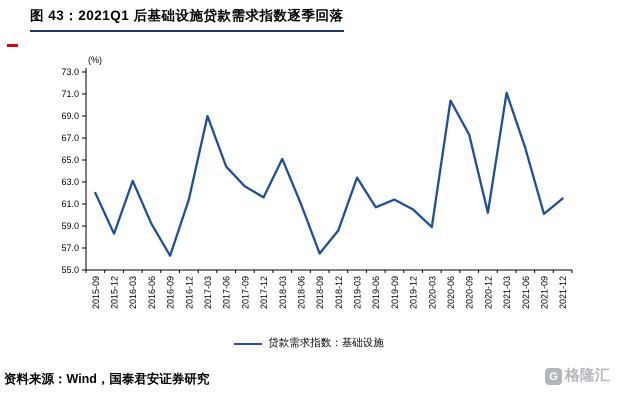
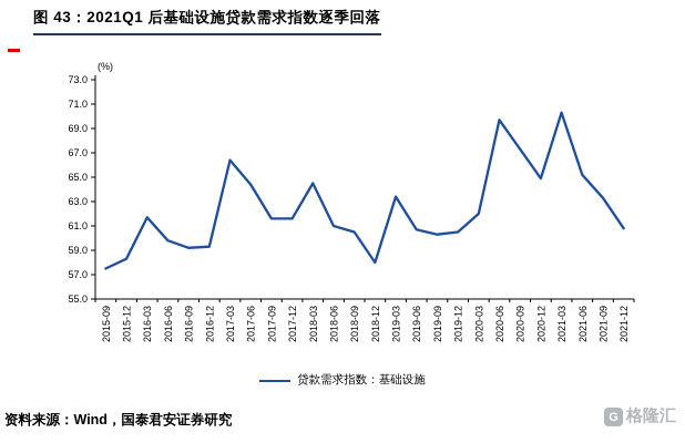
2015-09: 62.0 -> 57.5
2016-03: 63.1 -> 61.7
2016-06: 59.2 -> 59.8
2016-09: 56.3 -> 59.2
2016-12: 61.4 -> 59.3
2017-03: 69.0 -> 66.4
2017-09: 62.6 -> 61.6
2018-03: 65.1 -> 64.5
2018-09: 56.5 -> 60.5
2018-12: 58.6 -> 58.0
2019-09: 61.4 -> 60.3
2020-03: 58.9 -> 62.0
2020-06: 70.4 -> 69.7
2020-12: 60.2 -> 64.9
2021-03: 71.1 -> 70.3
2021-06: 66.1 -> 65.2
2021-09: 60.1 -> 63.3
2021-12: 61.5 -> 60.8
